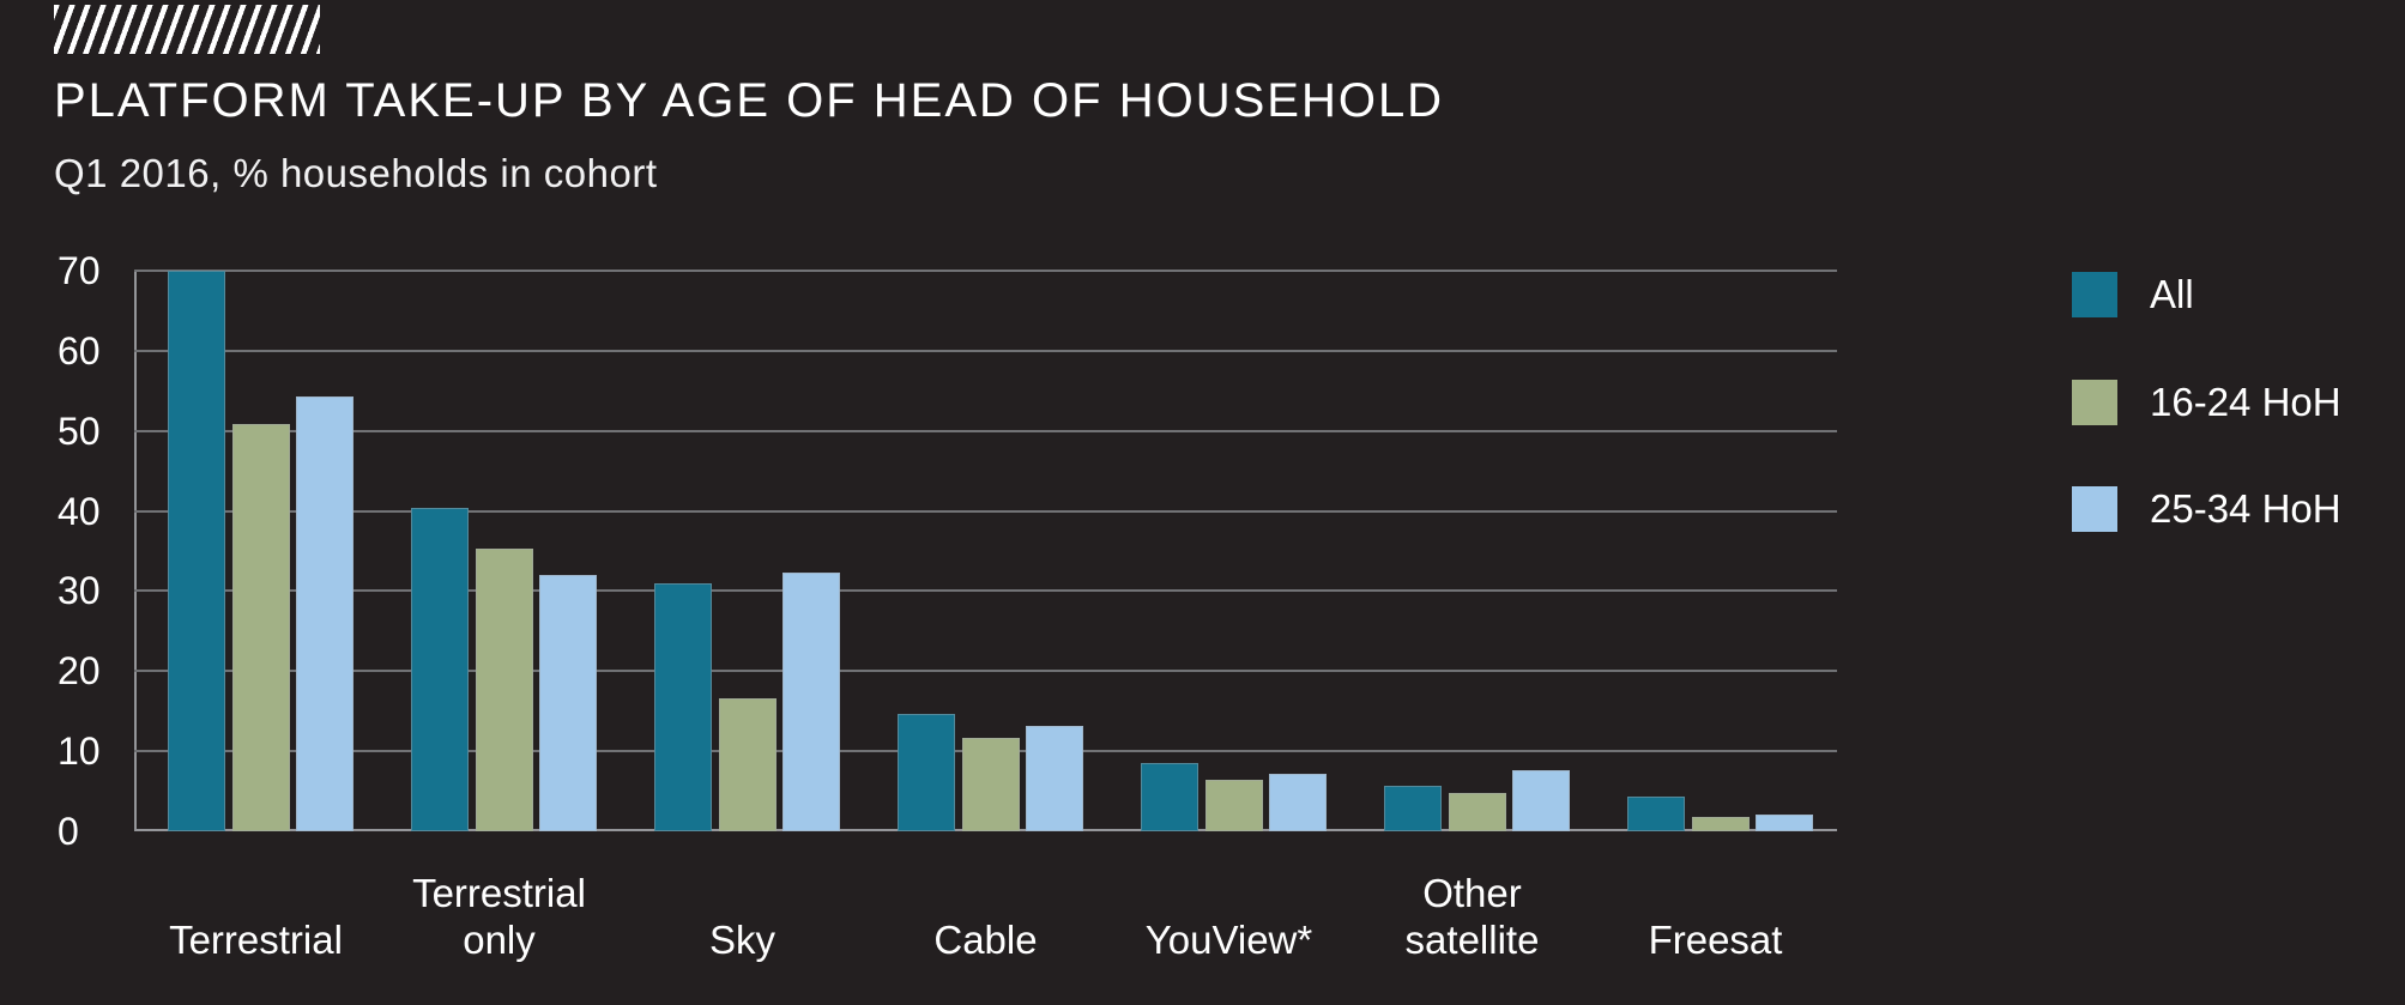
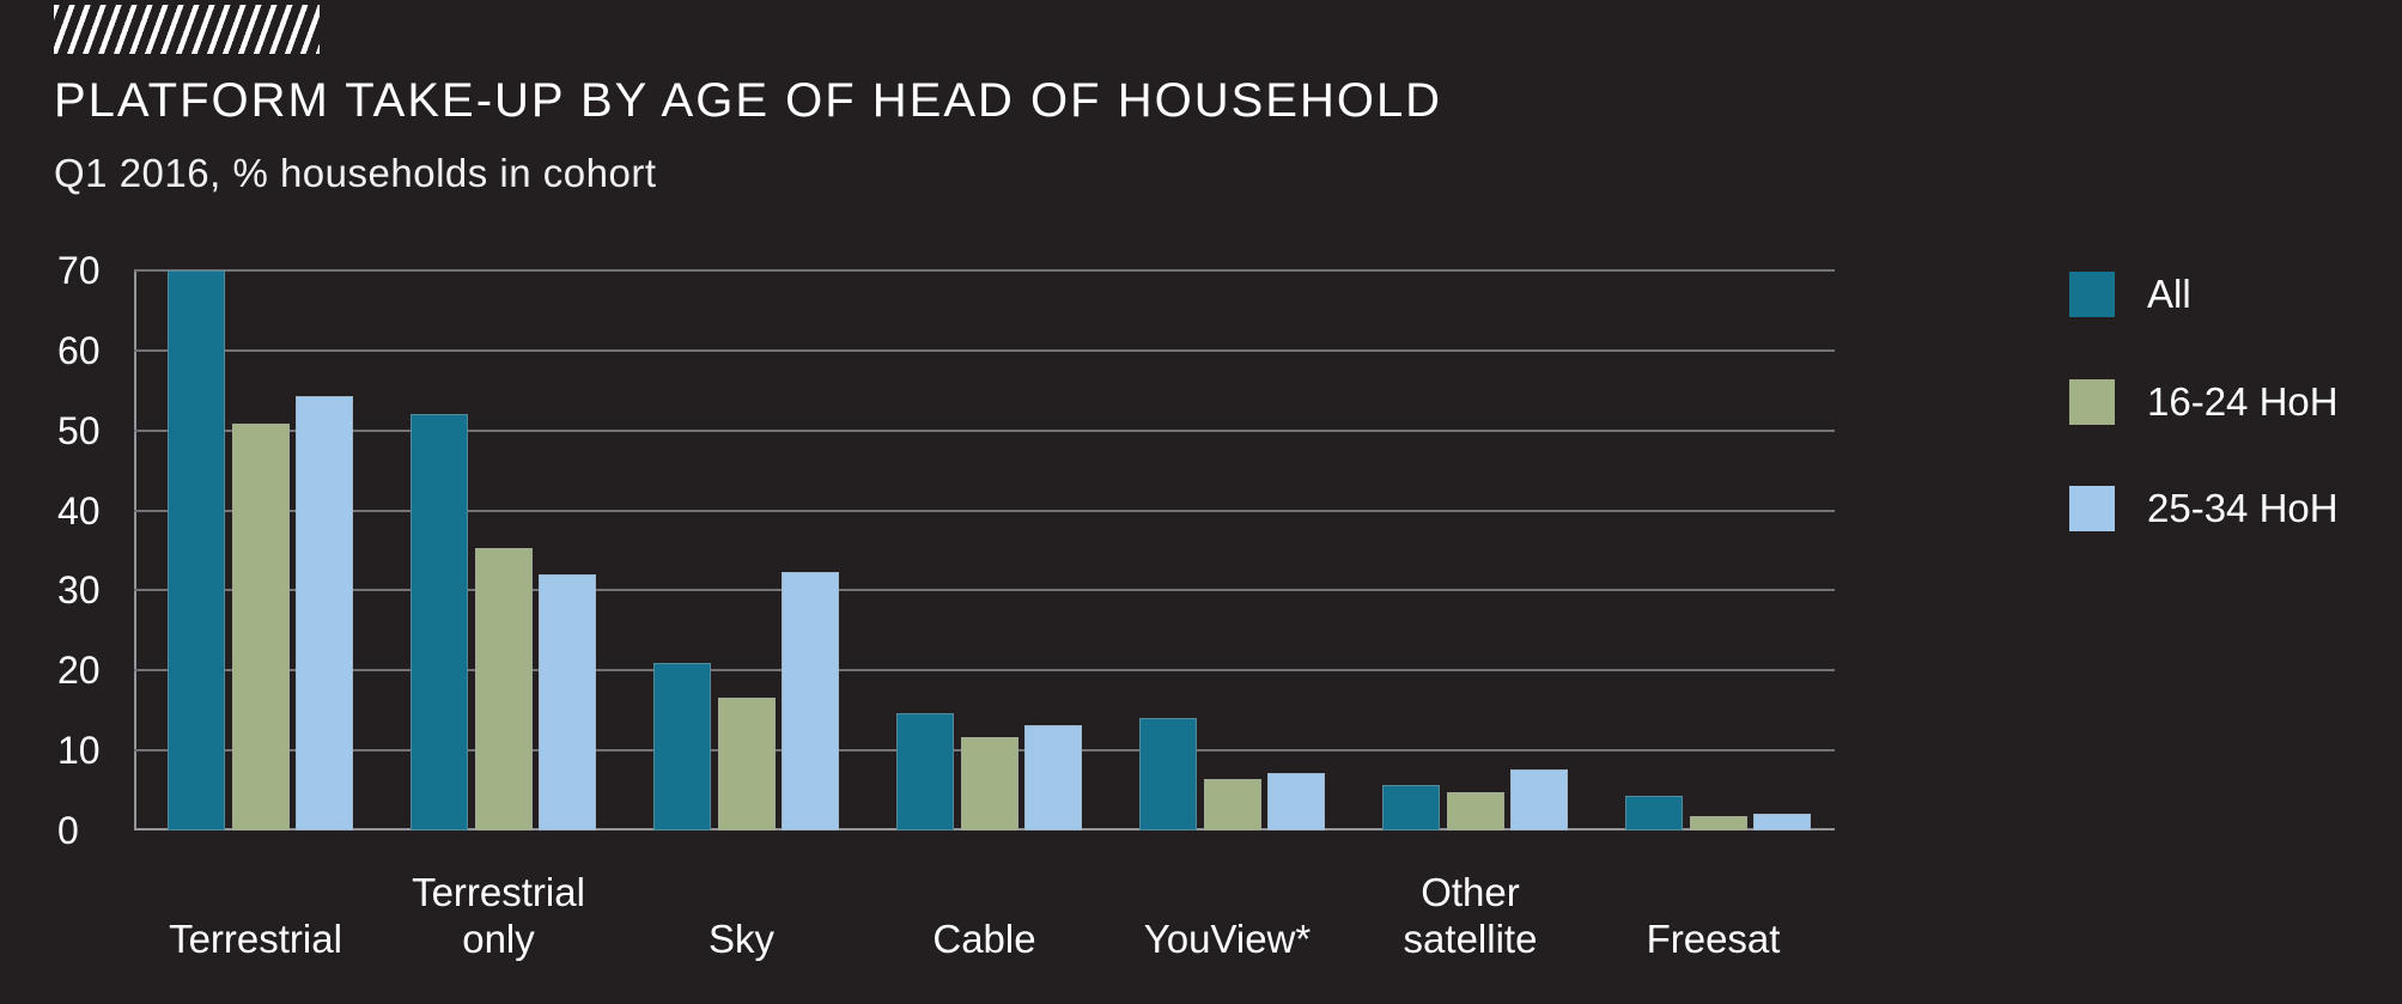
All/Terrestrial only: 40 -> 52
All/Sky: 31 -> 21
All/YouView*: 8 -> 14
